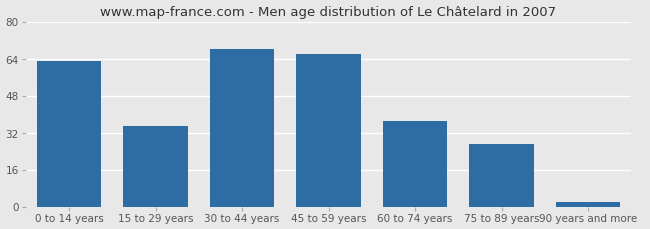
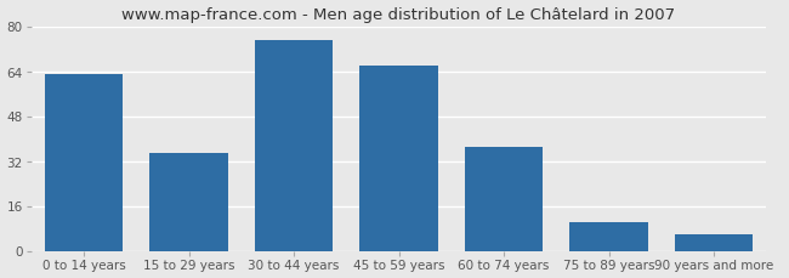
30 to 44 years: 68 -> 75
75 to 89 years: 27 -> 10
90 years and more: 2 -> 6
